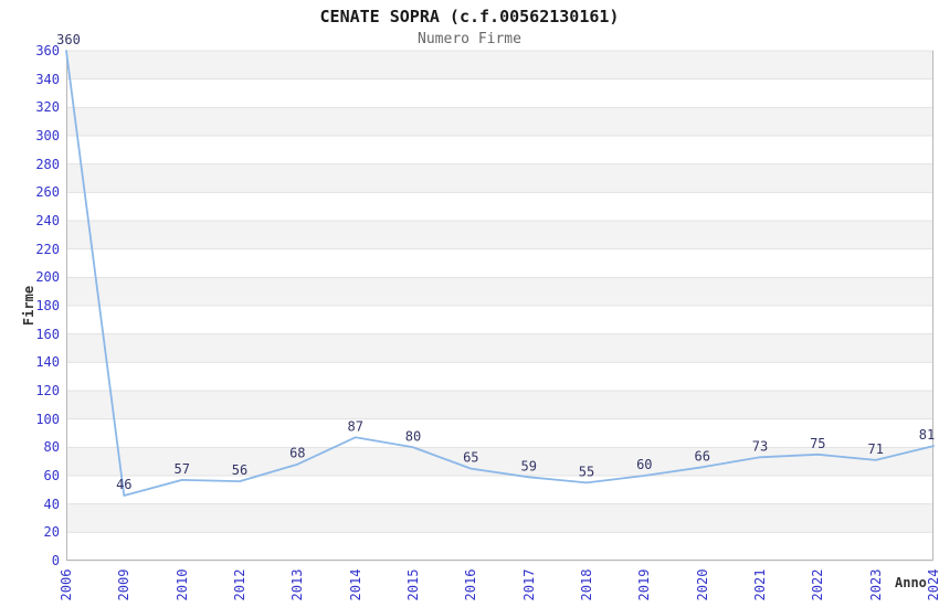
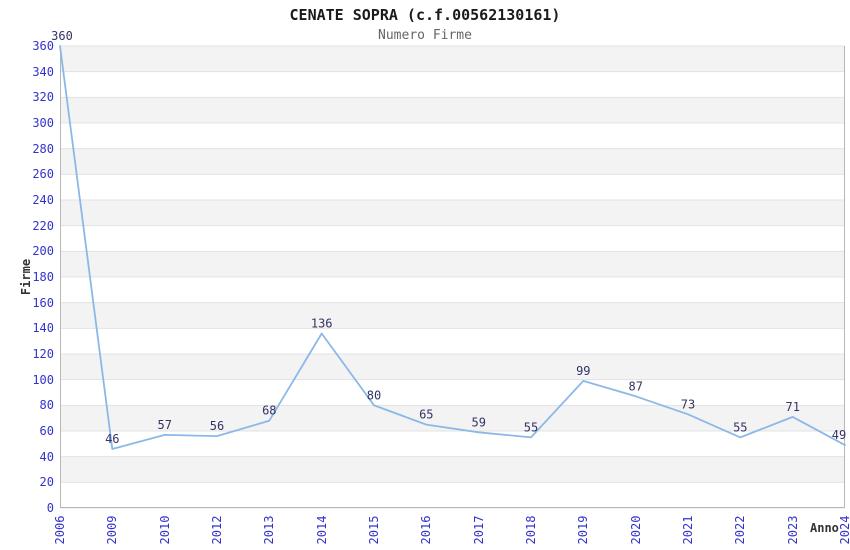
2014: 87 -> 136
2019: 60 -> 99
2020: 66 -> 87
2022: 75 -> 55
2024: 81 -> 49
